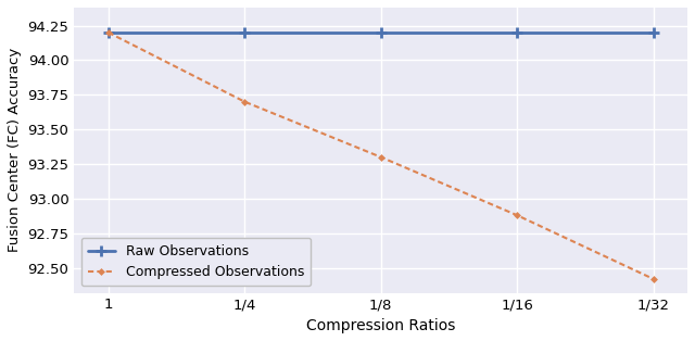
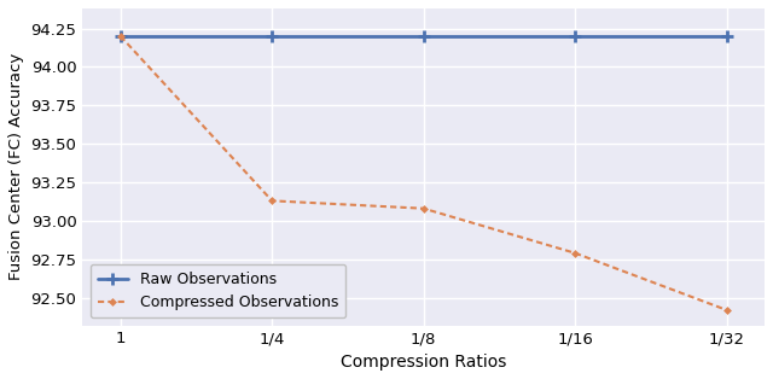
Compressed Observations/1/4: 93.70 -> 93.13
Compressed Observations/1/8: 93.30 -> 93.08
Compressed Observations/1/16: 92.88 -> 92.79
